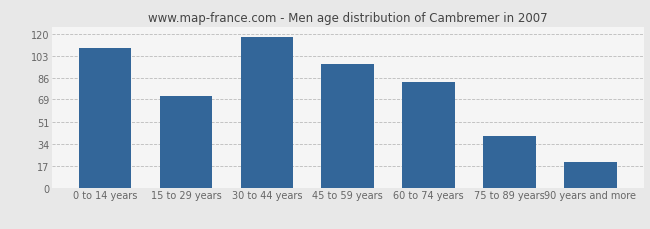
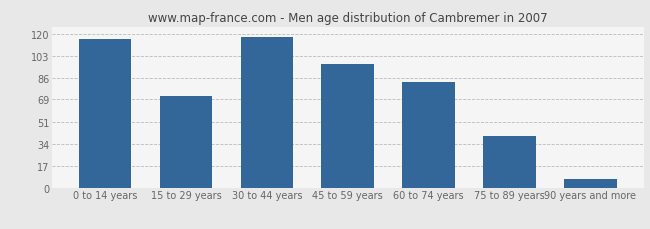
0 to 14 years: 109 -> 116
90 years and more: 20 -> 7
